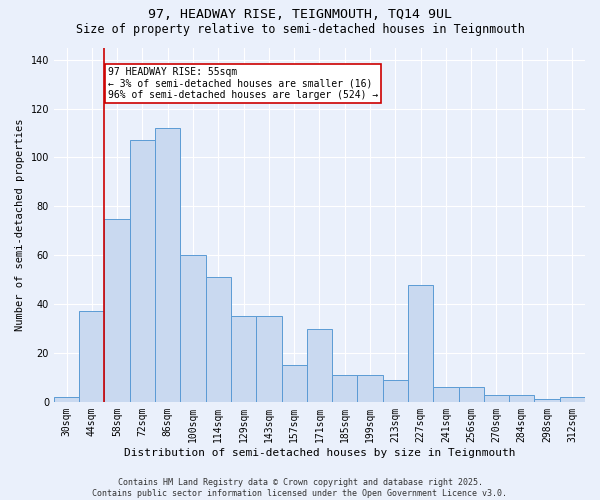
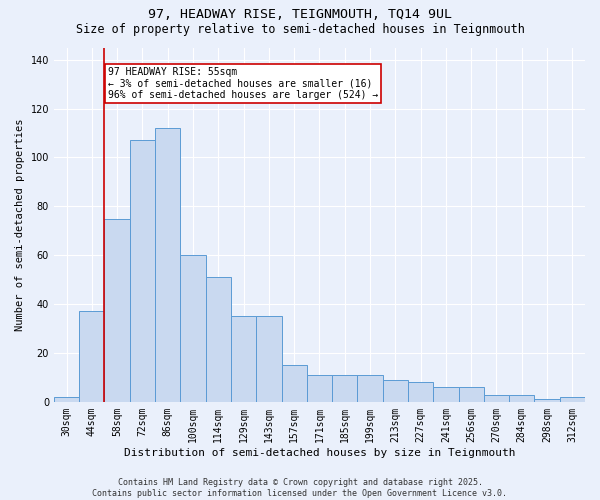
171sqm: 30 -> 11
227sqm: 48 -> 8
